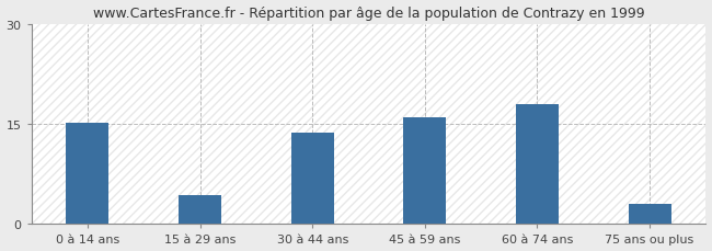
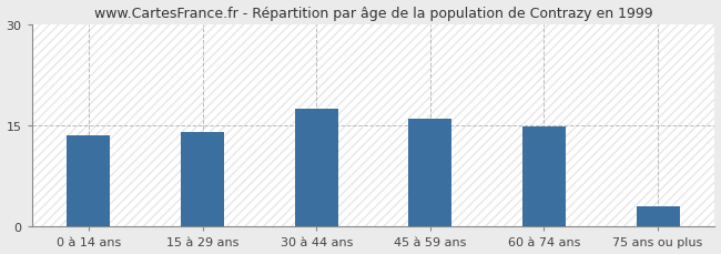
0 à 14 ans: 15.2 -> 13.5
15 à 29 ans: 4.4 -> 14.0
30 à 44 ans: 13.6 -> 17.5
60 à 74 ans: 18.0 -> 14.8
